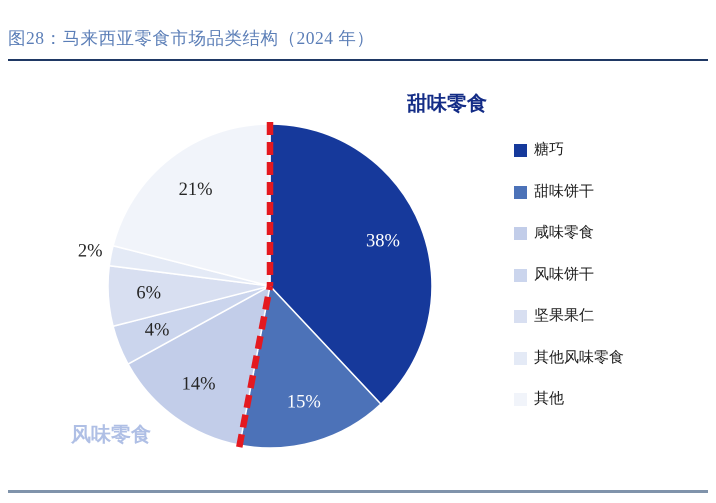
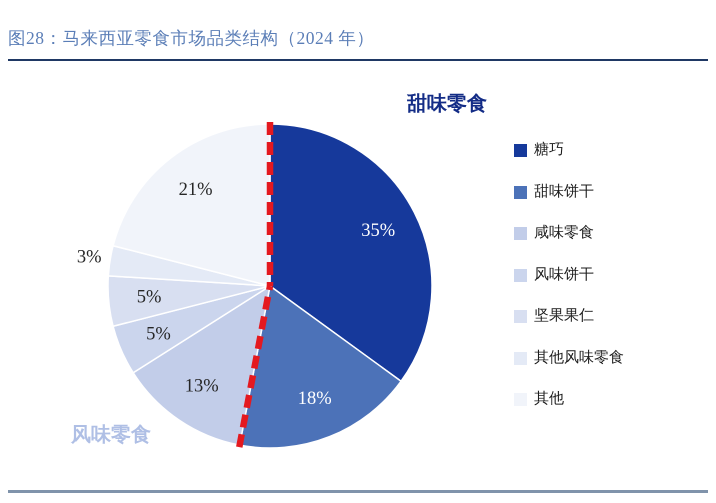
糖巧: 38% -> 35%
甜味饼干: 15% -> 18%
咸味零食: 14% -> 13%
风味饼干: 4% -> 5%
坚果果仁: 6% -> 5%
其他风味零食: 2% -> 3%
